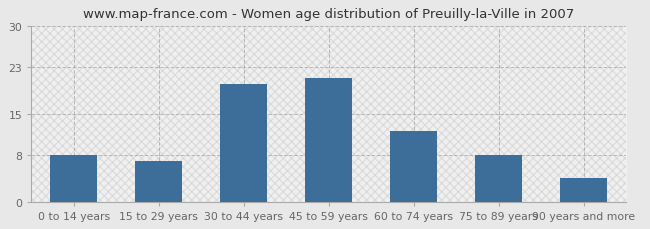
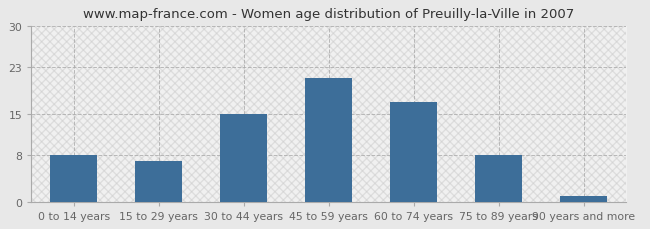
30 to 44 years: 20 -> 15
60 to 74 years: 12 -> 17
90 years and more: 4 -> 1
